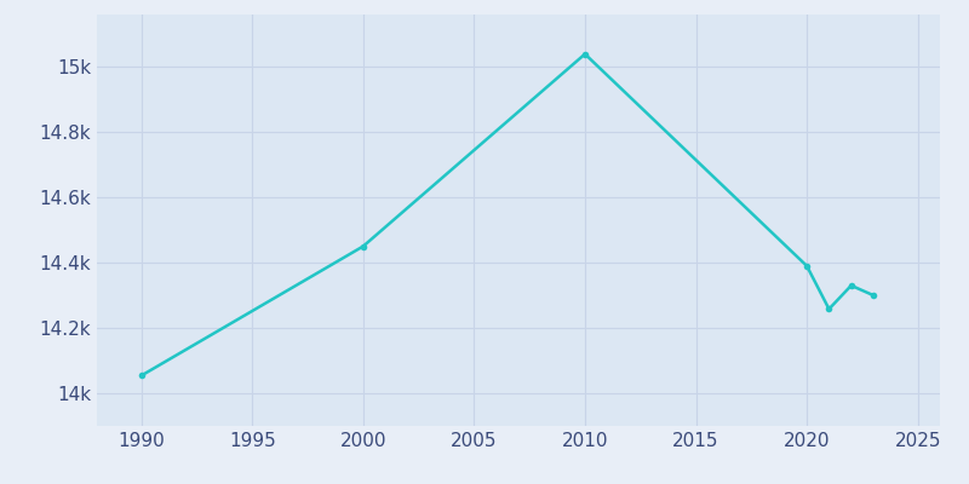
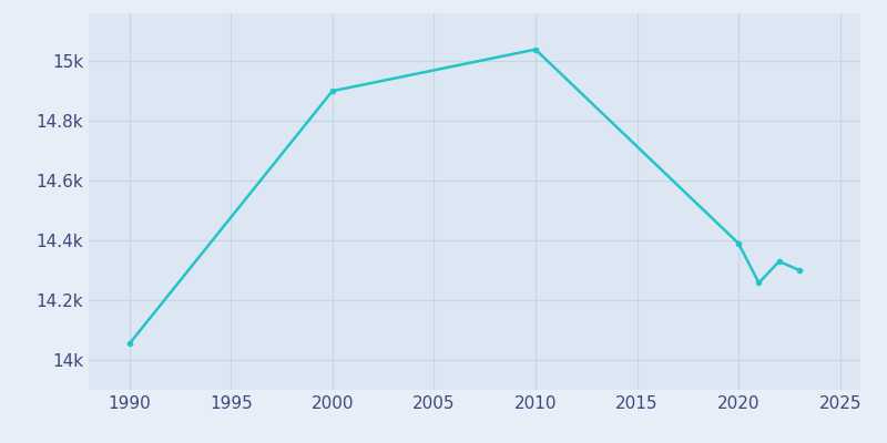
2000: 14.450k -> 14.900k
